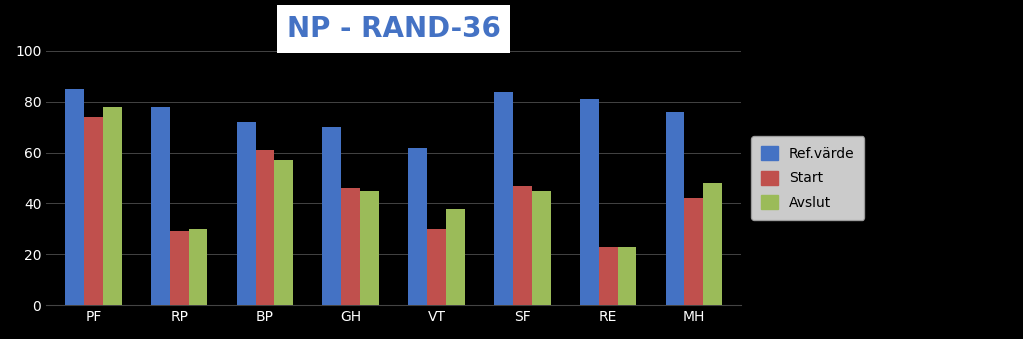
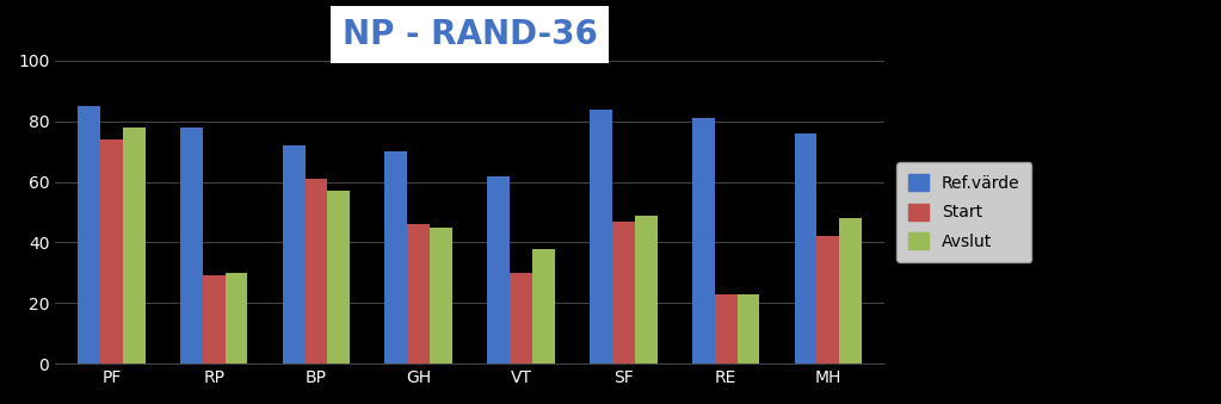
Avslut/SF: 45 -> 49
